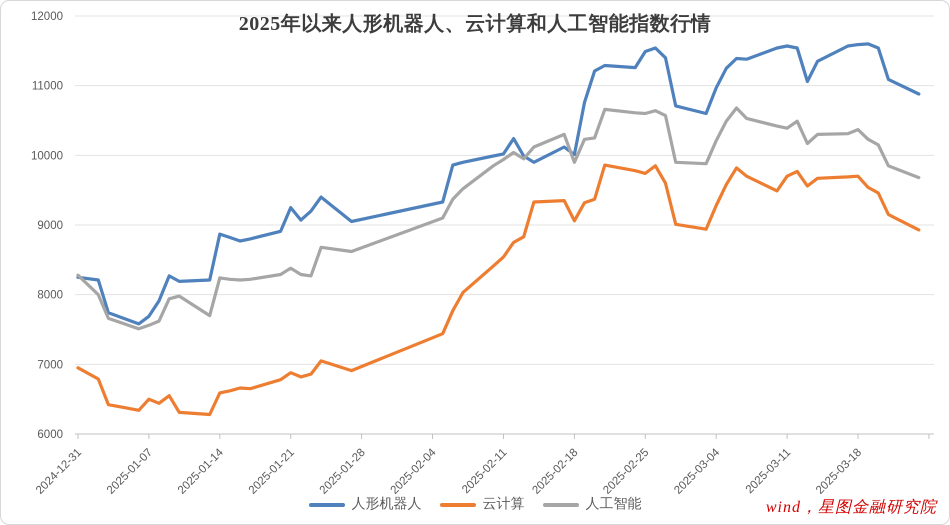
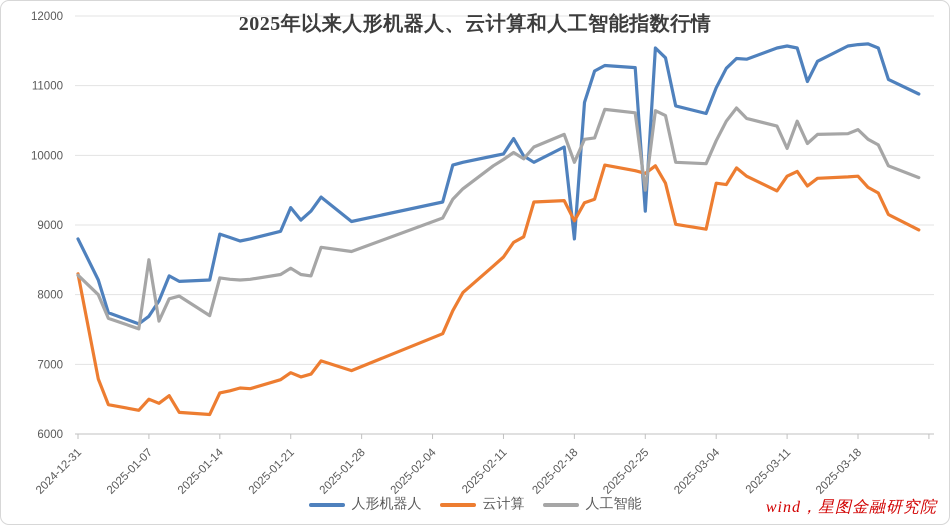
人形机器人/2024-12-31: 8200 -> 8800
云计算/2024-12-31: 7000 -> 8300
人工智能/2025-01-07: 7600 -> 8500
人形机器人/2025-02-18: 10000 -> 8800
人形机器人/2025-02-25: 11500 -> 9200
人工智能/2025-02-25: 10600 -> 9500
云计算/2025-03-04: 9300 -> 9600
人工智能/2025-03-11: 10400 -> 10100
